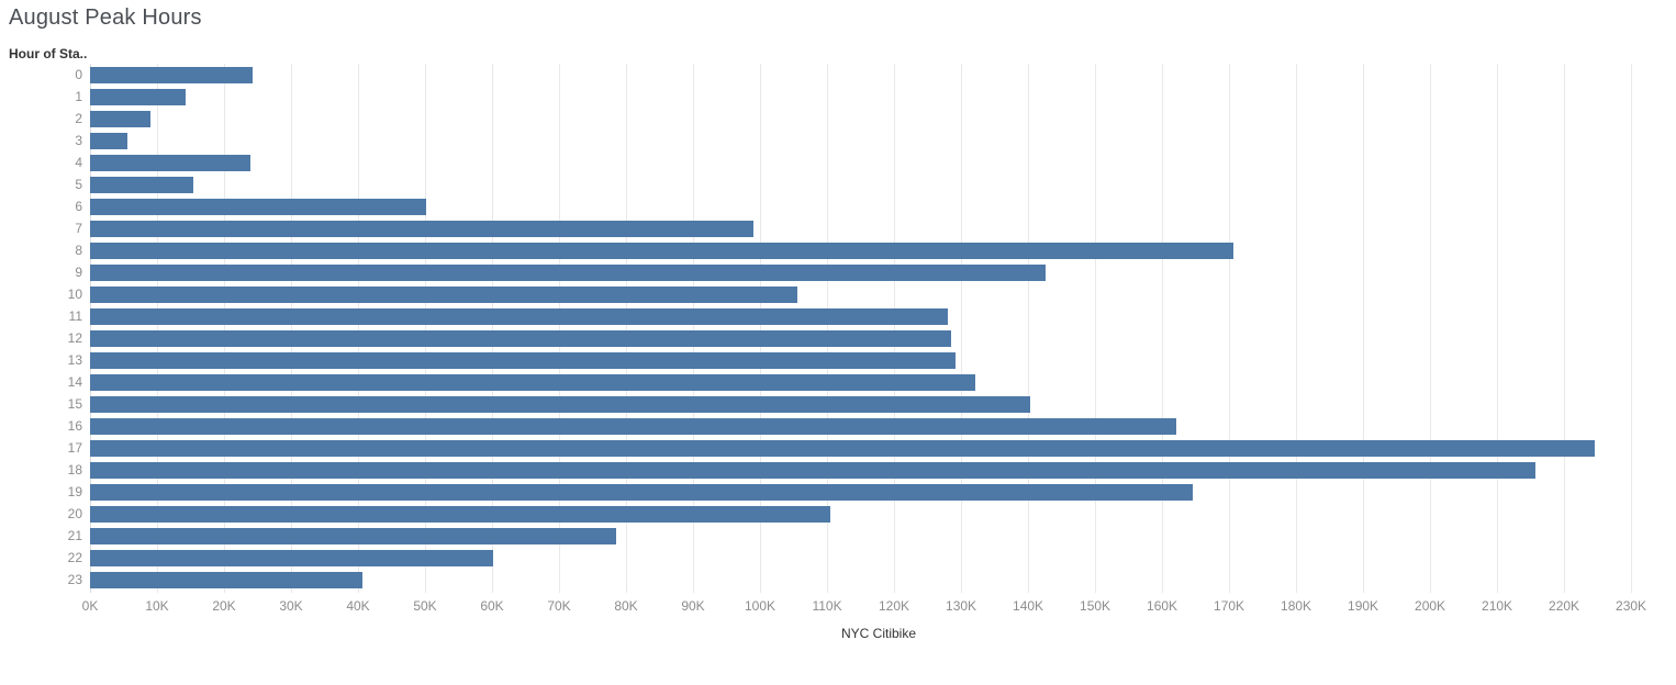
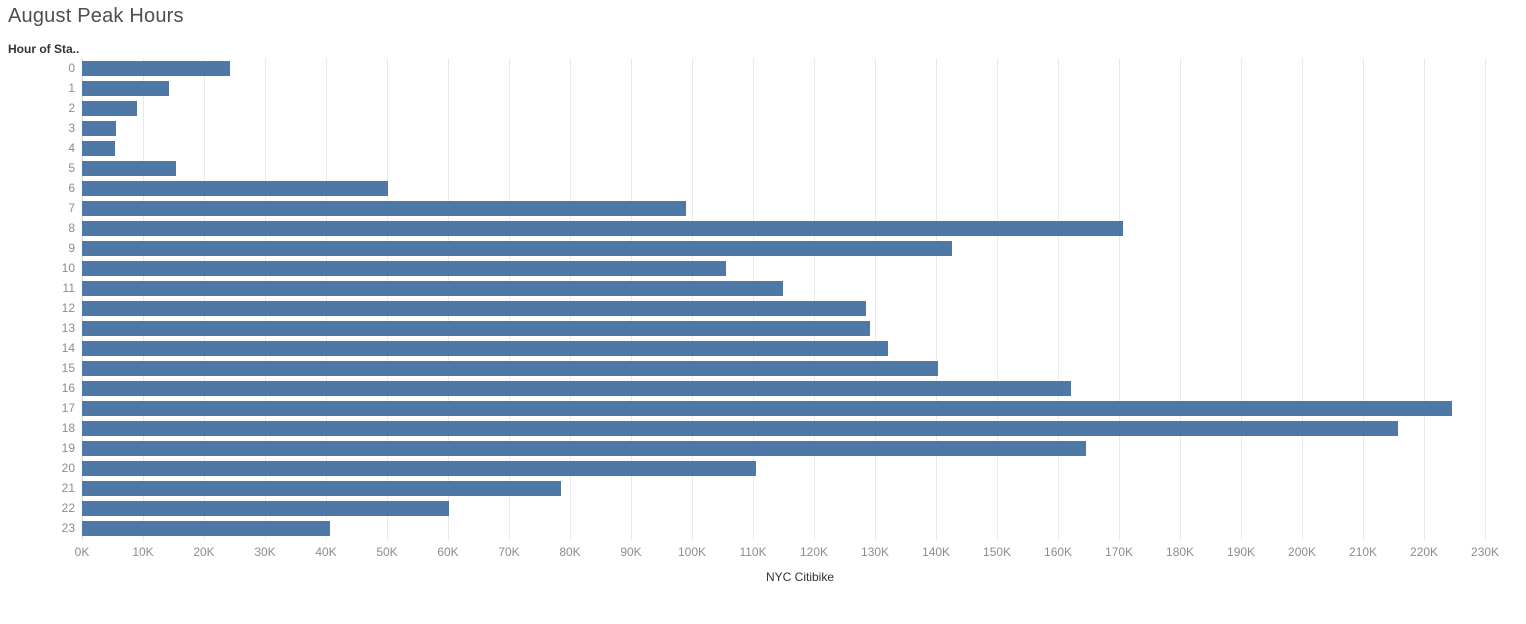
4: 24K -> 5K
11: 128K -> 115K
